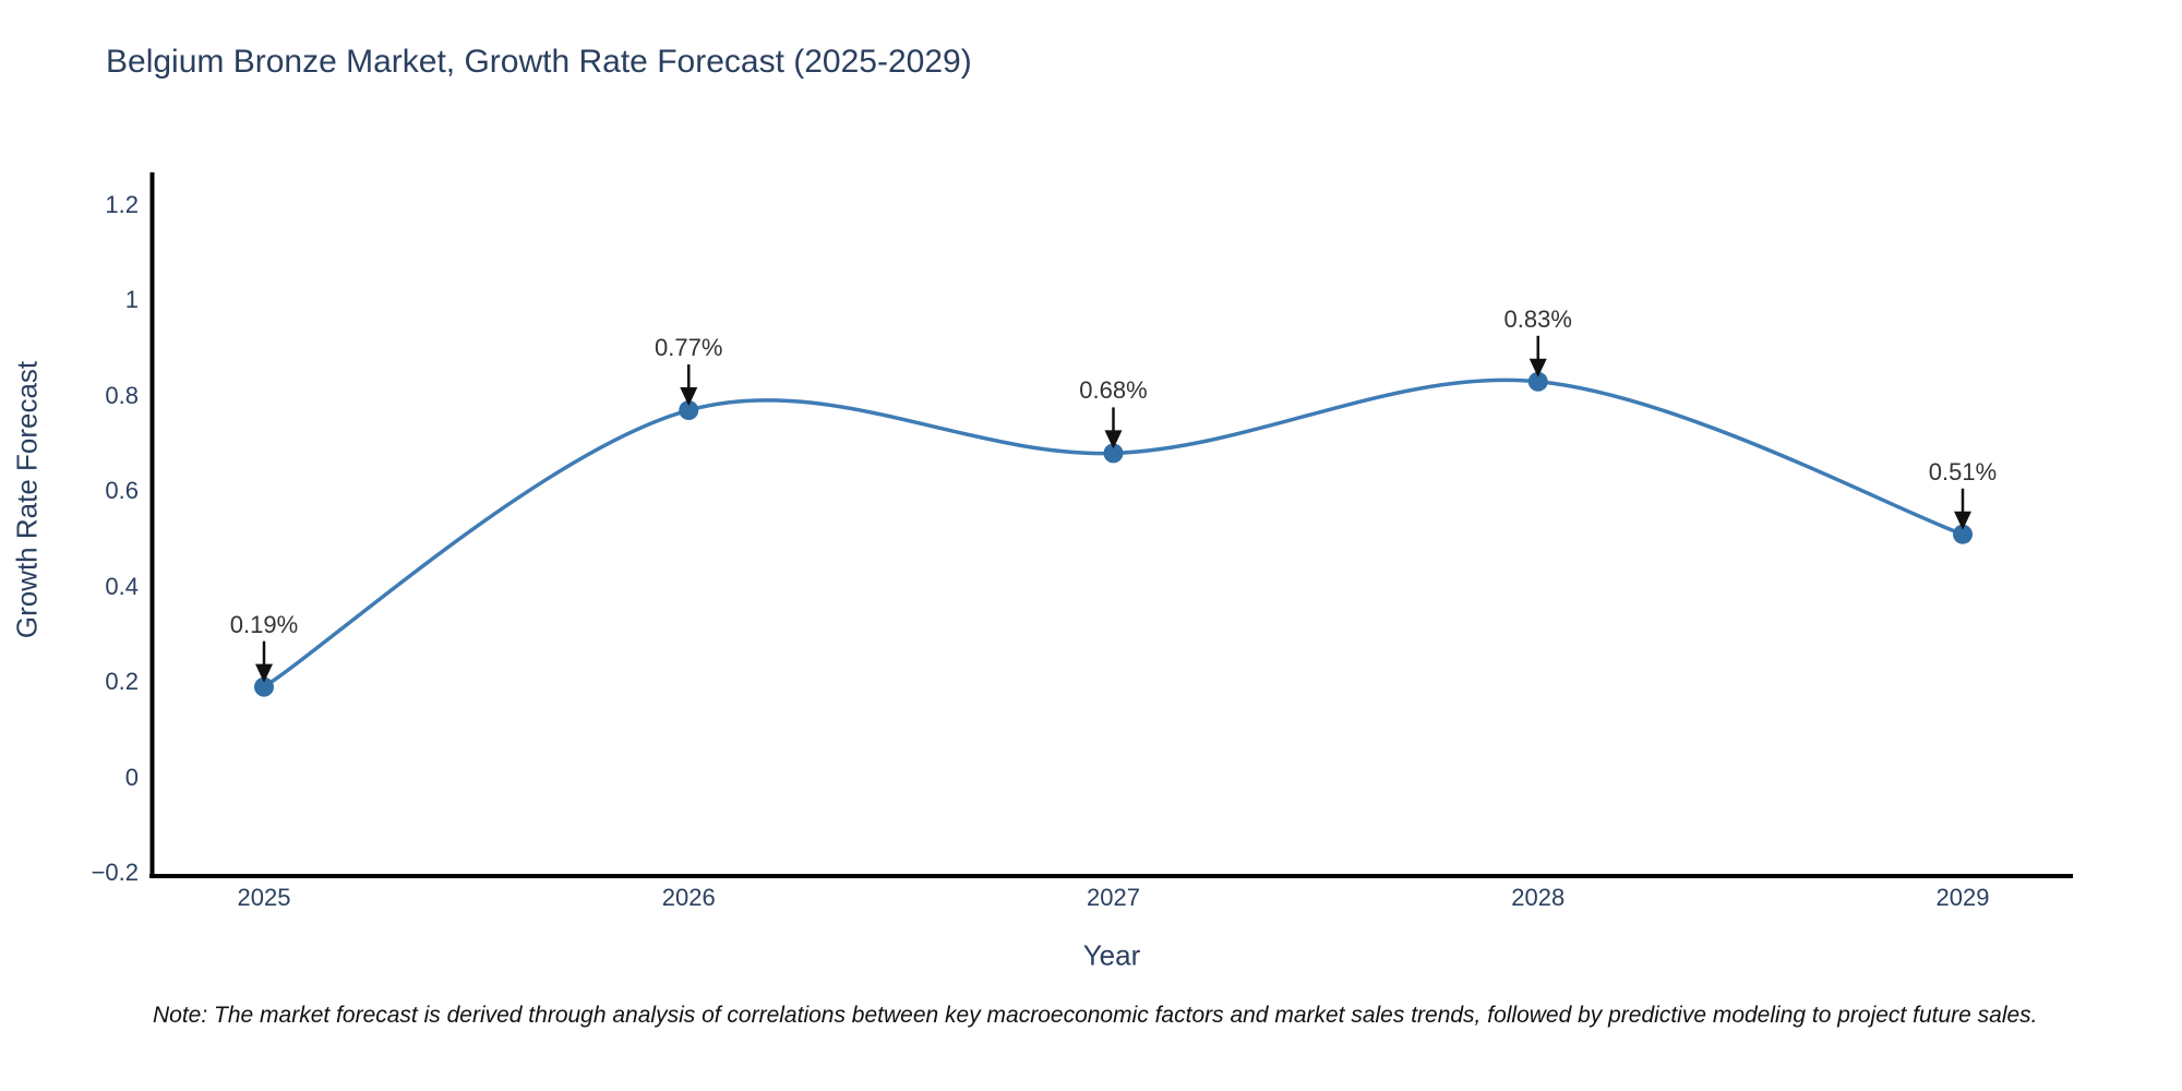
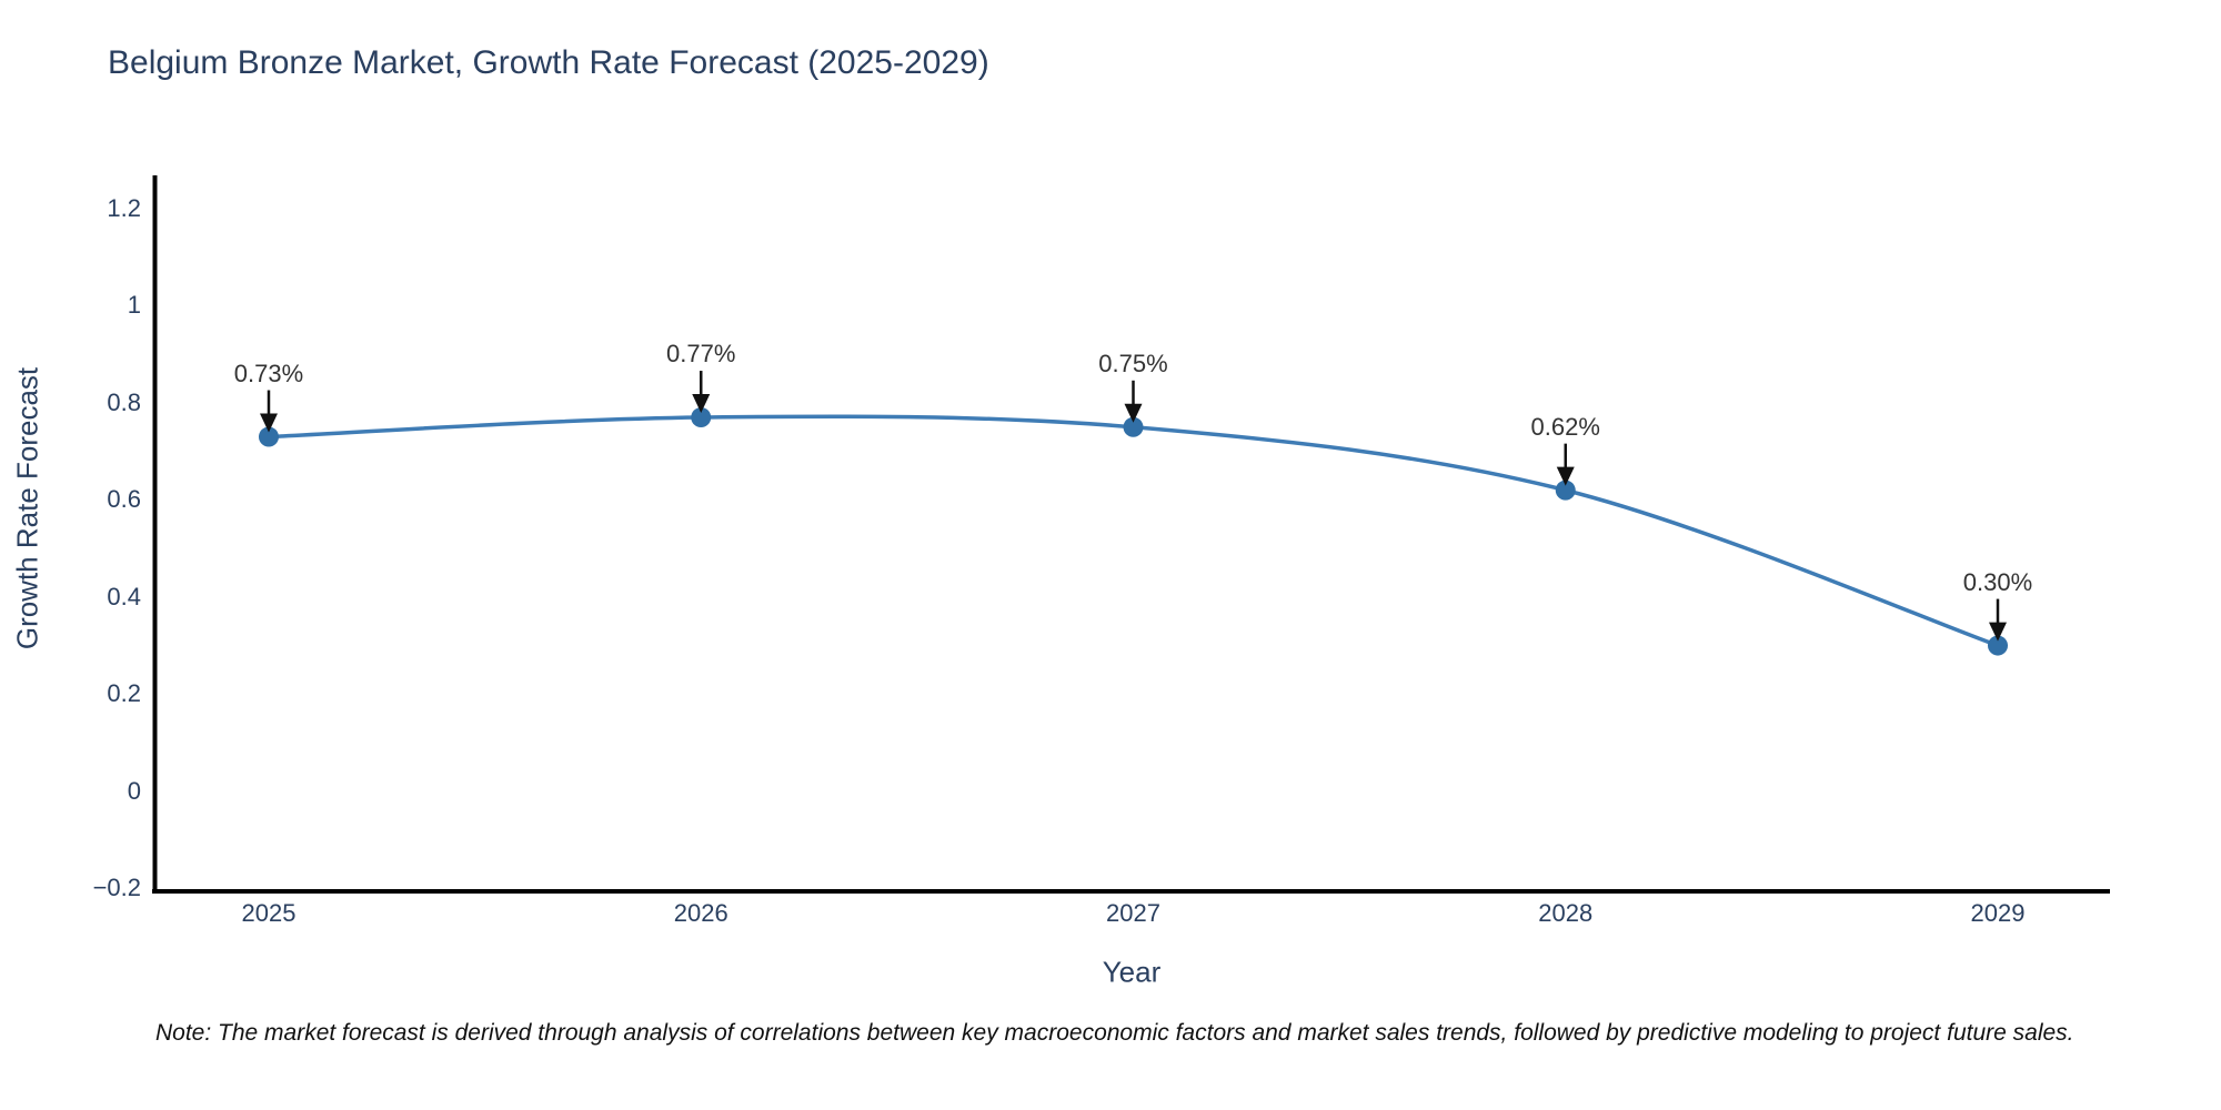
2025: 0.19% -> 0.73%
2027: 0.68% -> 0.75%
2028: 0.83% -> 0.62%
2029: 0.51% -> 0.30%
